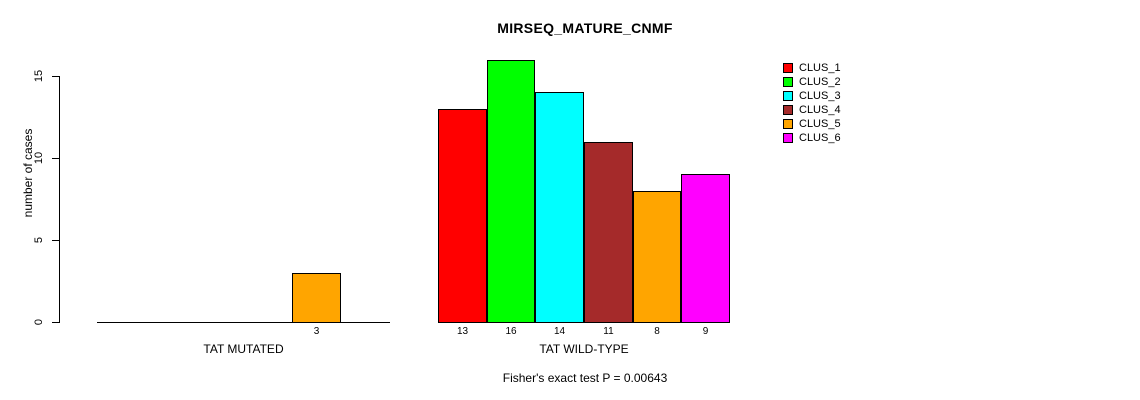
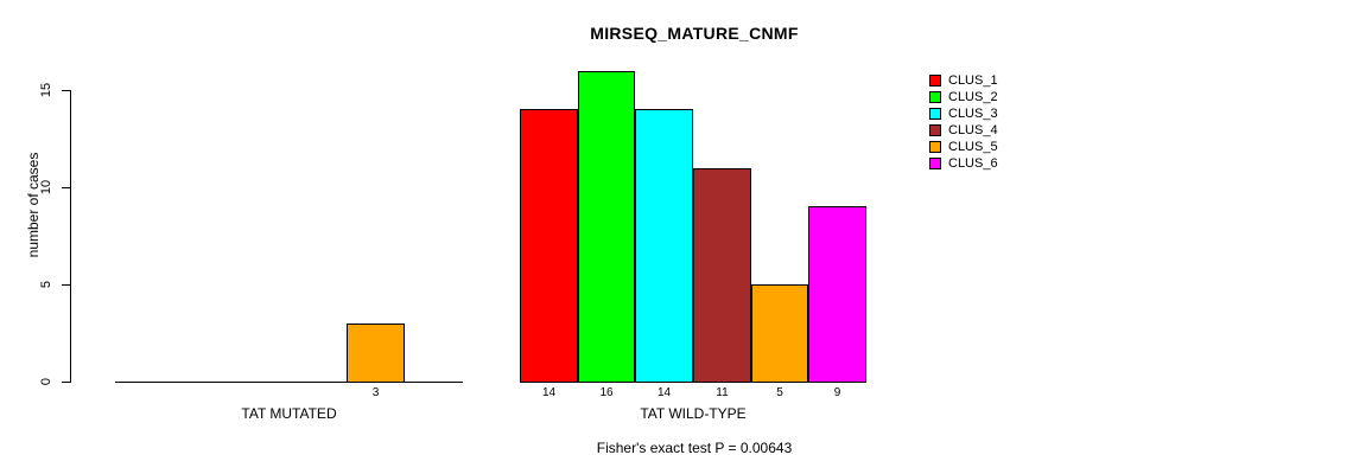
CLUS_1/TAT WILD-TYPE: 13 -> 14
CLUS_5/TAT WILD-TYPE: 8 -> 5
